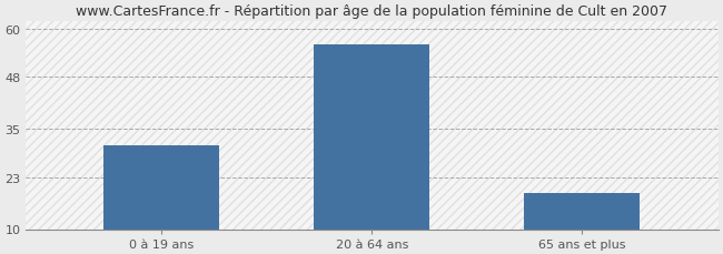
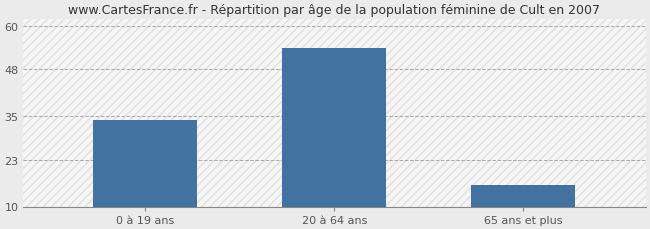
0 à 19 ans: 31 -> 34
20 à 64 ans: 56 -> 54
65 ans et plus: 19 -> 16
